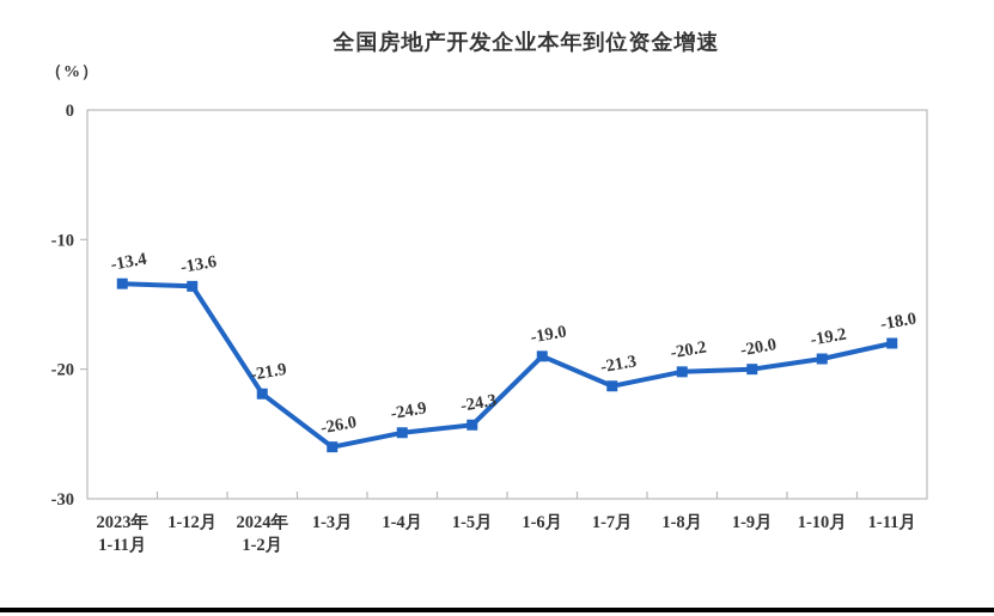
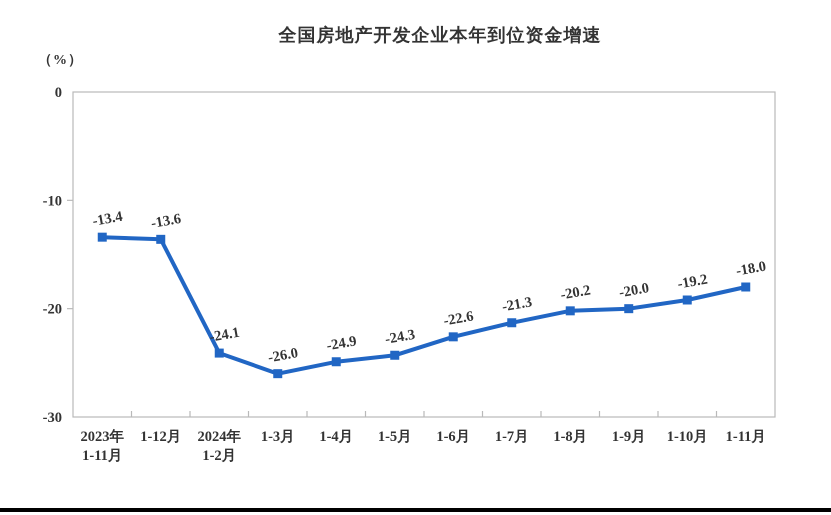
2024年1-2月: -21.9 -> -24.1
1-6月: -19.0 -> -22.6
